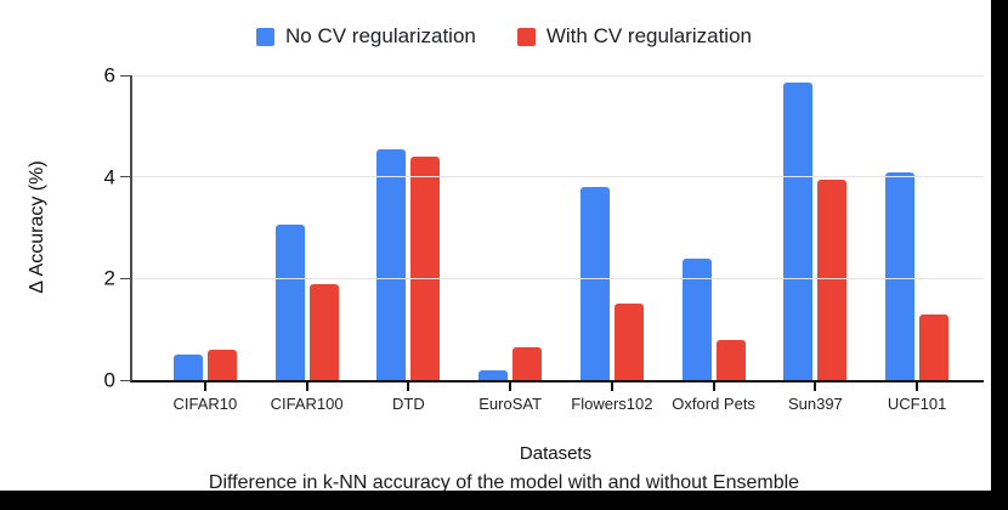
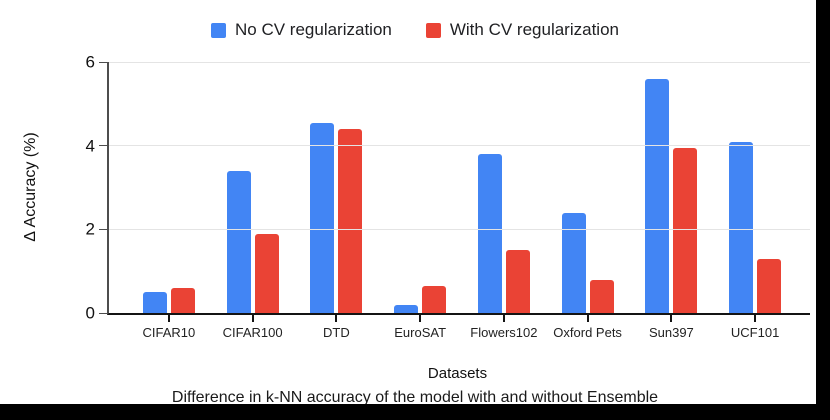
No CV regularization/CIFAR100: 3.0 -> 3.4
No CV regularization/Sun397: 5.8 -> 5.6
